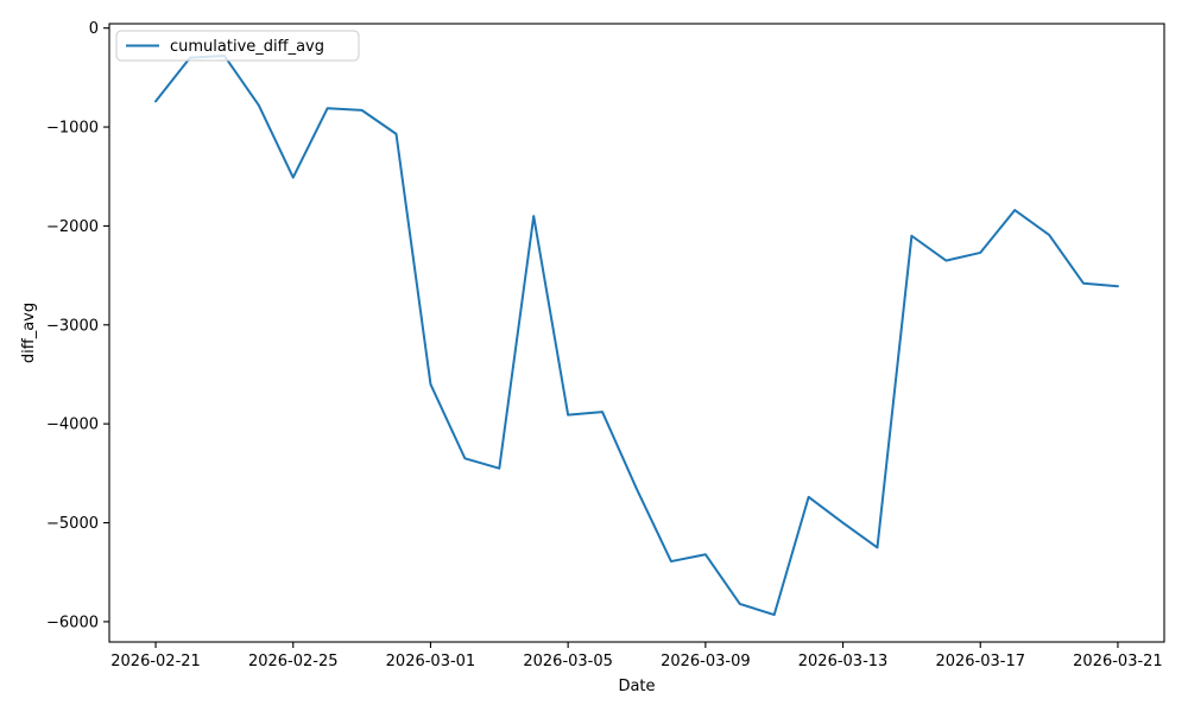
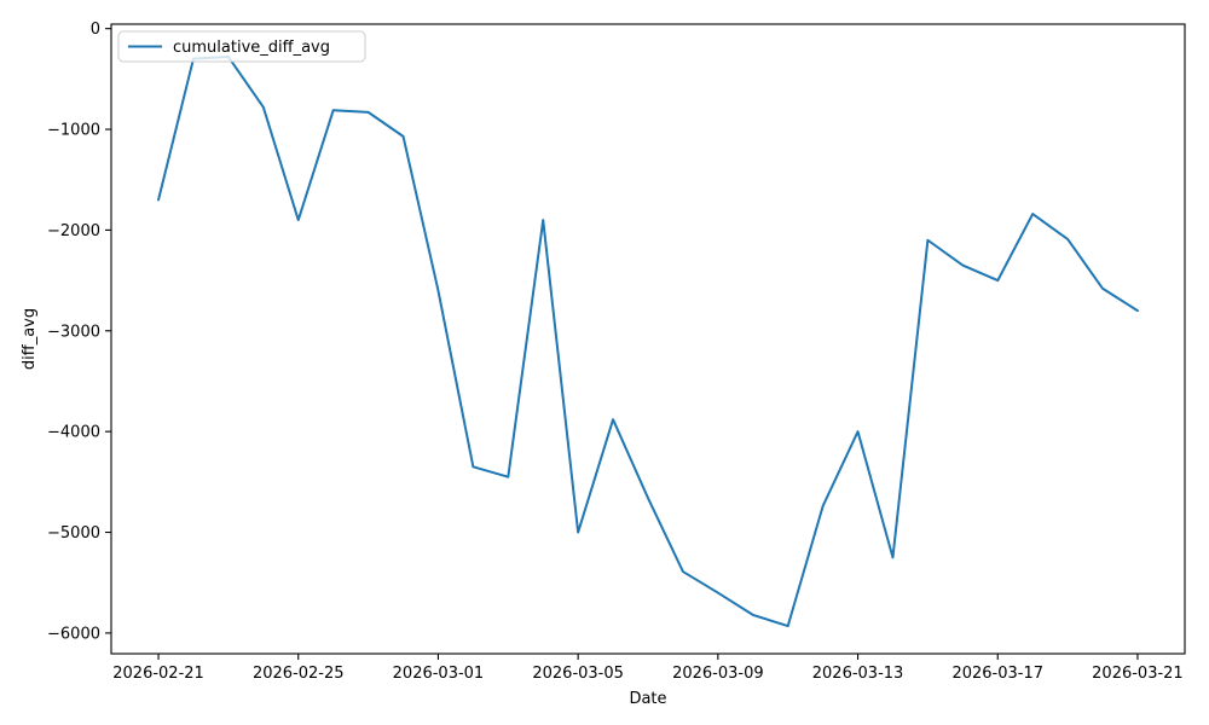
2026-02-21: -700 -> -1700
2026-02-25: -1500 -> -1900
2026-03-01: -3600 -> -2600
2026-03-05: -3900 -> -5000
2026-03-09: -5300 -> -5600
2026-03-13: -5000 -> -4000
2026-03-17: -2300 -> -2500
2026-03-21: -2600 -> -2800
